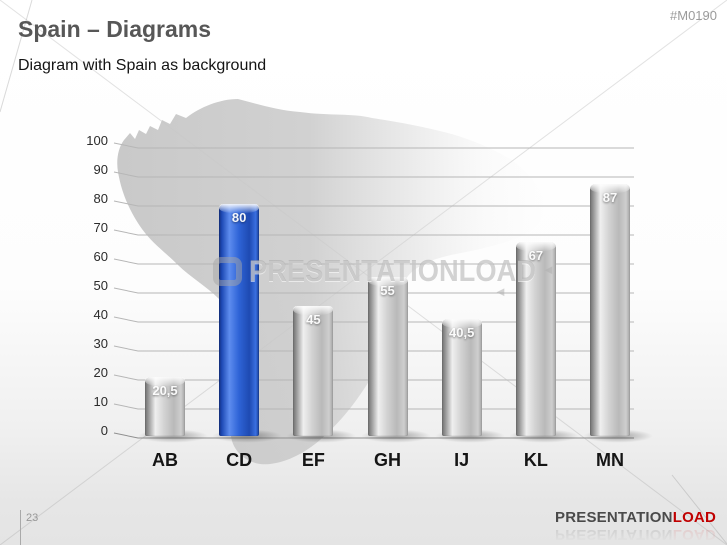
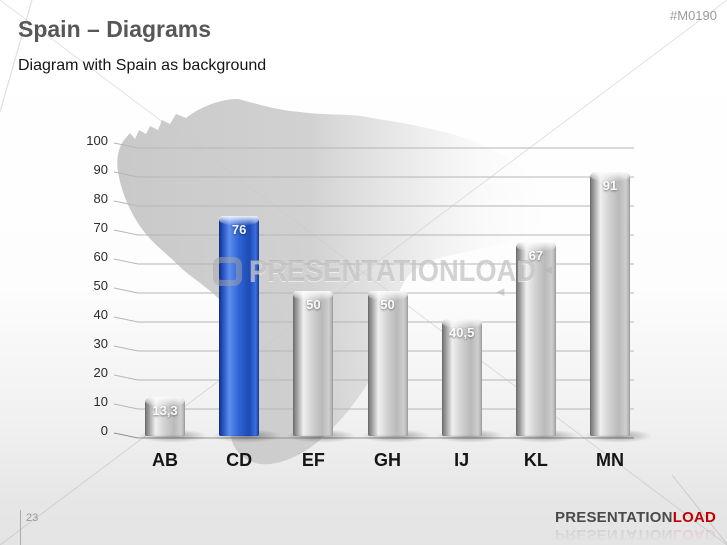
AB: 20,5 -> 13,3
CD: 80 -> 76
EF: 45 -> 50
GH: 55 -> 50
MN: 87 -> 91
